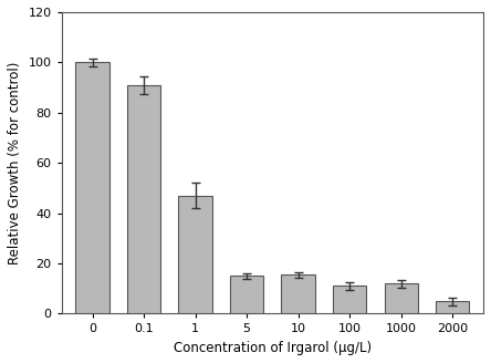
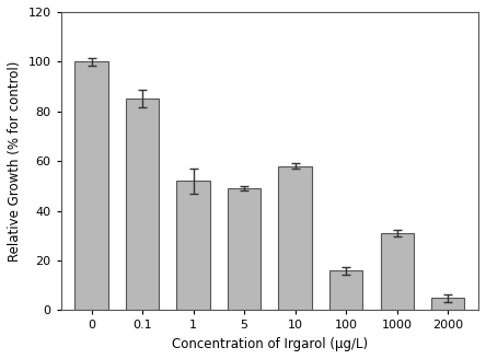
0.1: 91.0 -> 85.0
1: 47.0 -> 52.0
5: 15.0 -> 49.0
10: 15.5 -> 58.0
100: 11.0 -> 16.0
1000: 12.0 -> 31.0
